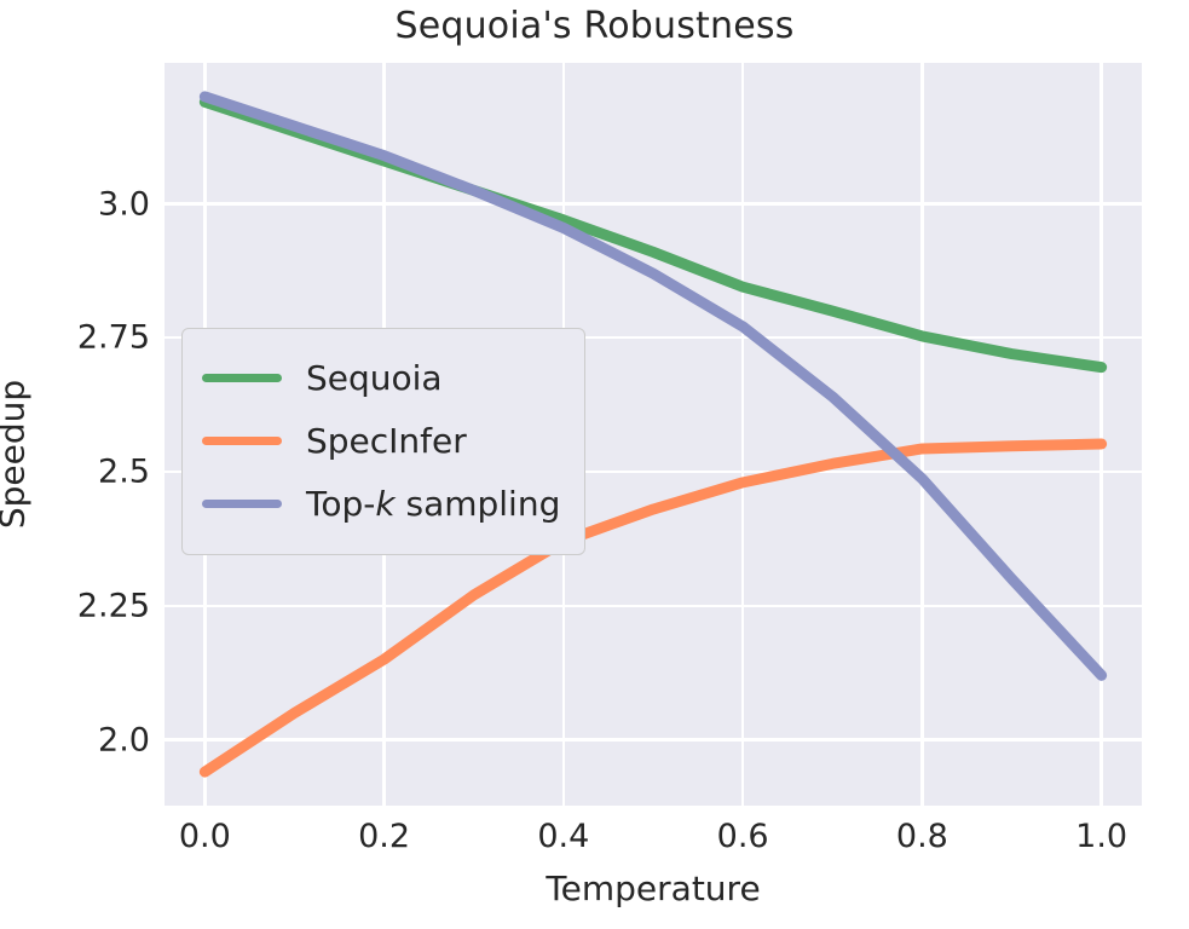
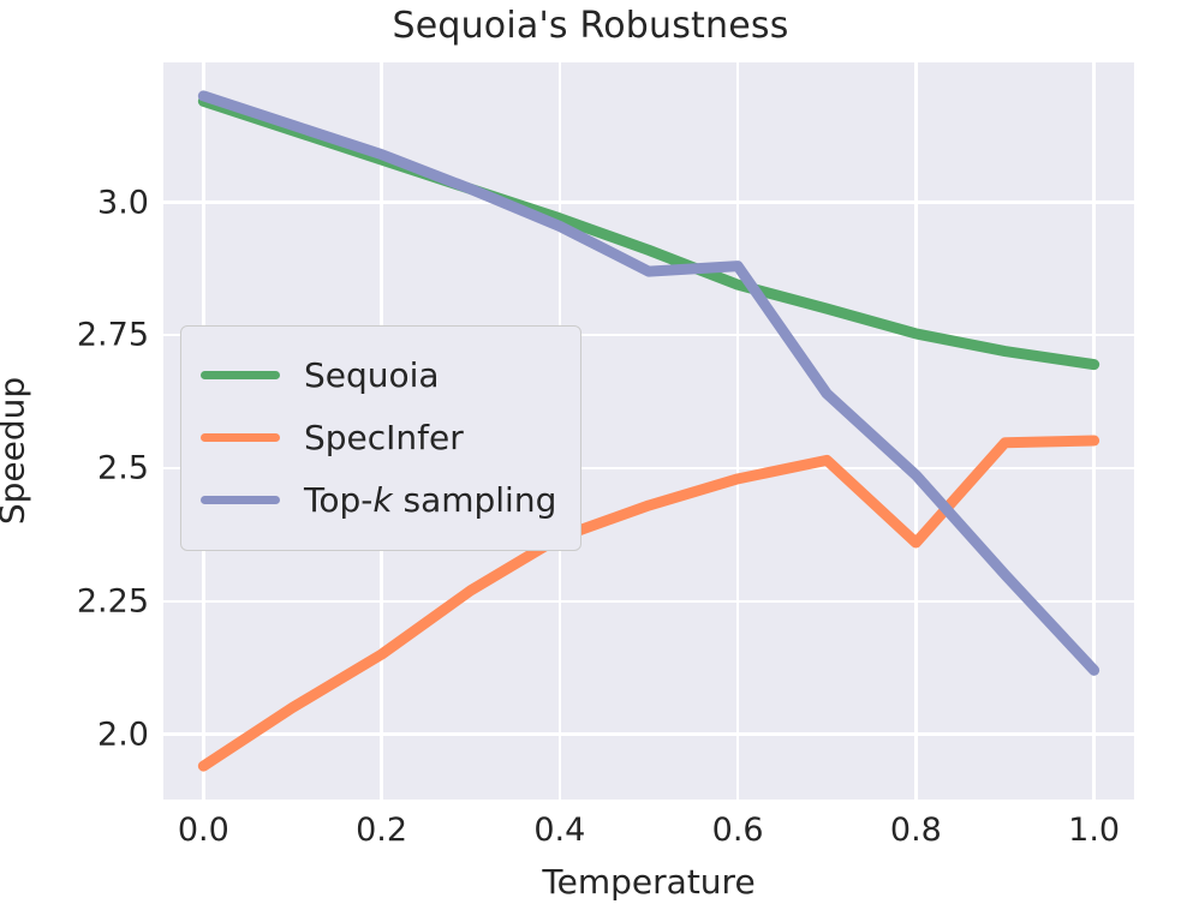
Top-k sampling/0.6: 2.77 -> 2.88
SpecInfer/0.8: 2.54 -> 2.36
